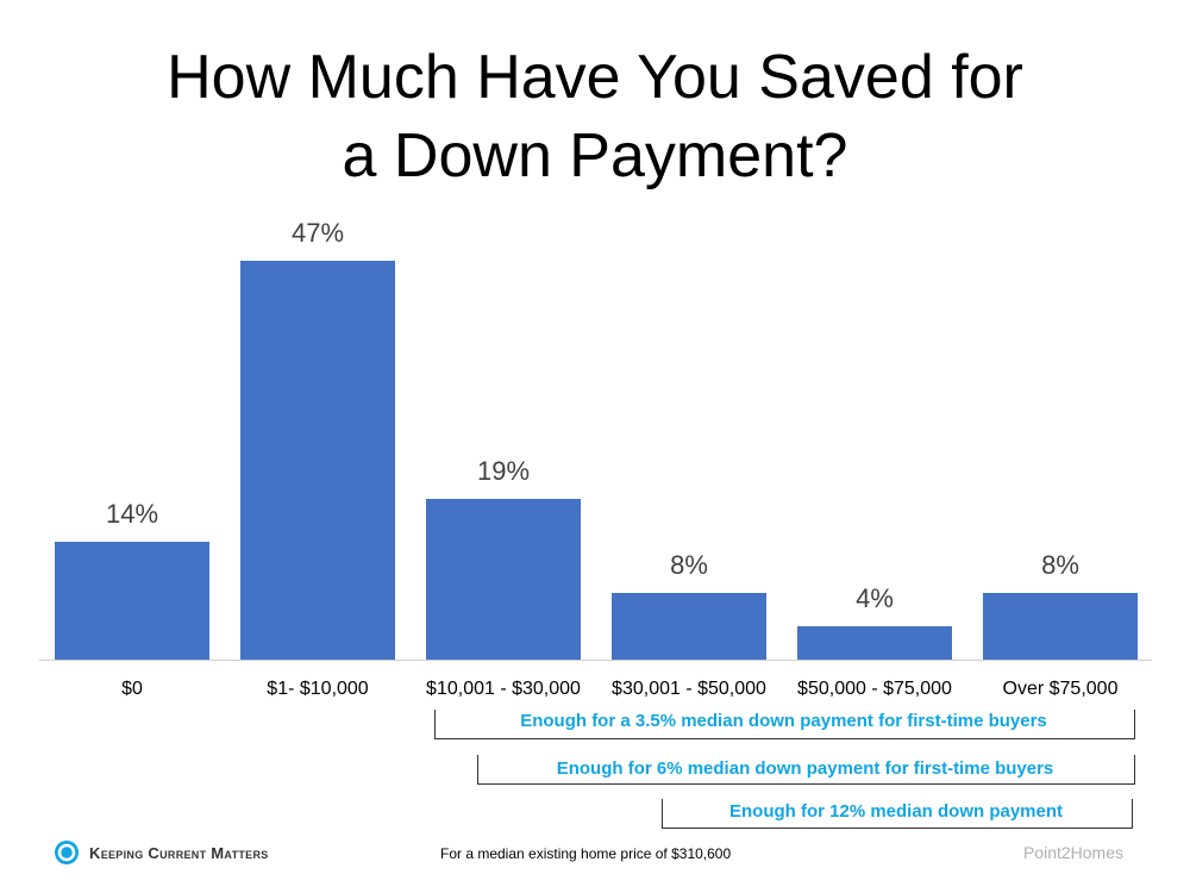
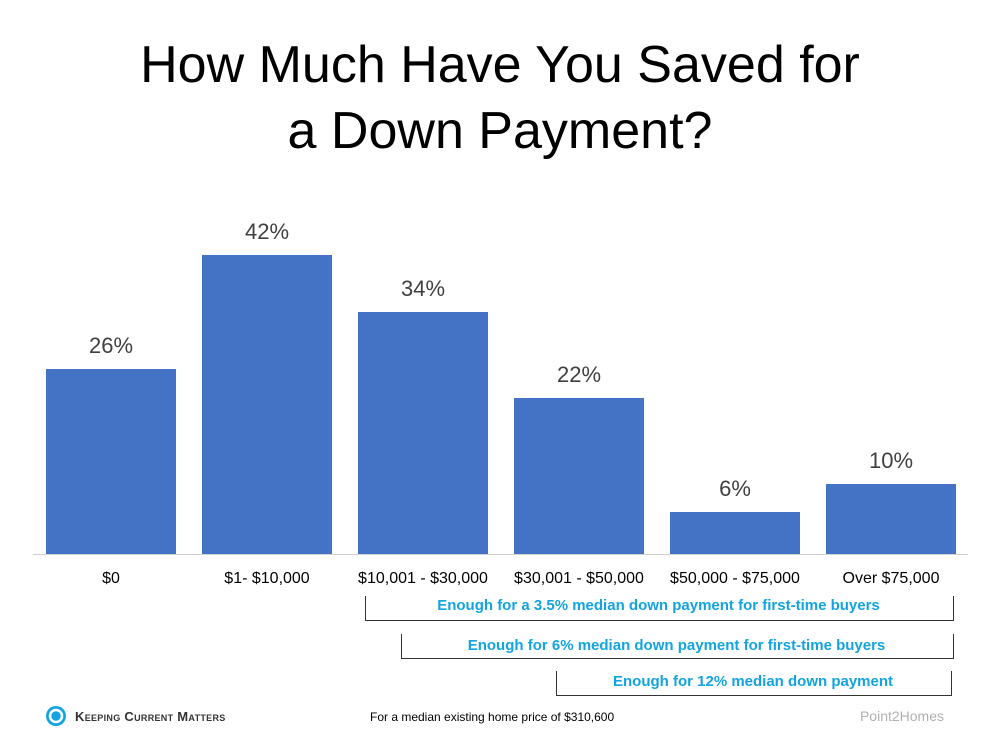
$0: 14% -> 26%
$1- $10,000: 47% -> 42%
$10,001 - $30,000: 19% -> 34%
$30,001 - $50,000: 8% -> 22%
$50,000 - $75,000: 4% -> 6%
Over $75,000: 8% -> 10%
